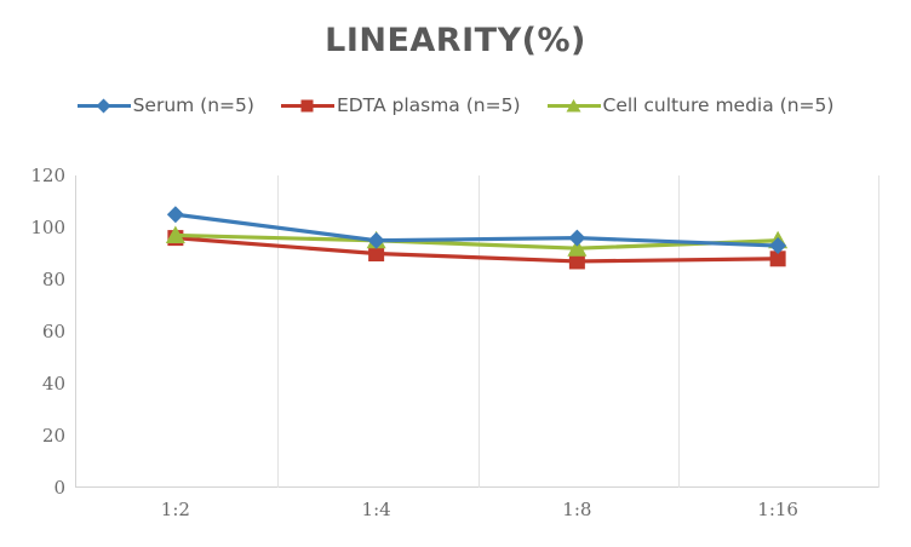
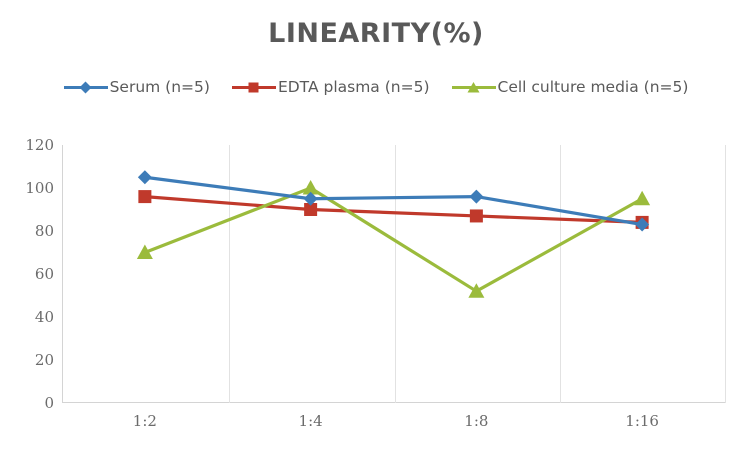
Cell culture media (n=5)/1:2: 97 -> 70
Cell culture media (n=5)/1:4: 95 -> 100
Cell culture media (n=5)/1:8: 92 -> 52
Serum (n=5)/1:16: 93 -> 83
EDTA plasma (n=5)/1:16: 88 -> 84
